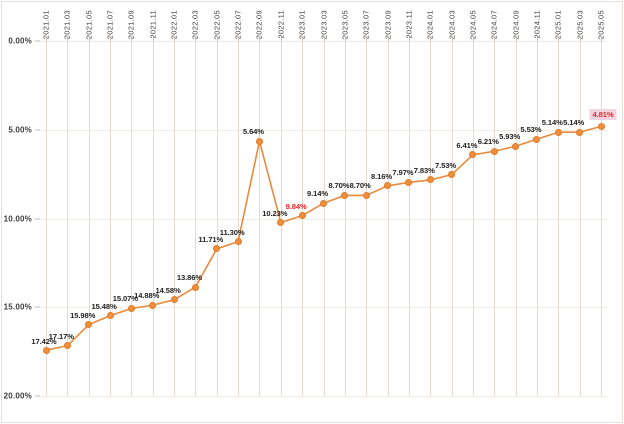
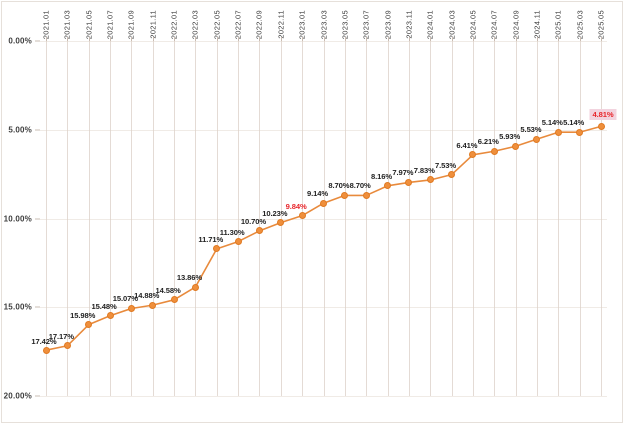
2022.09: 5.64% -> 10.70%
